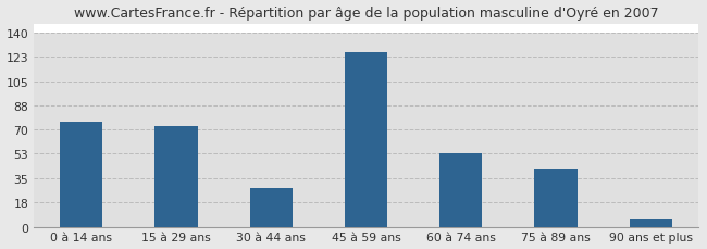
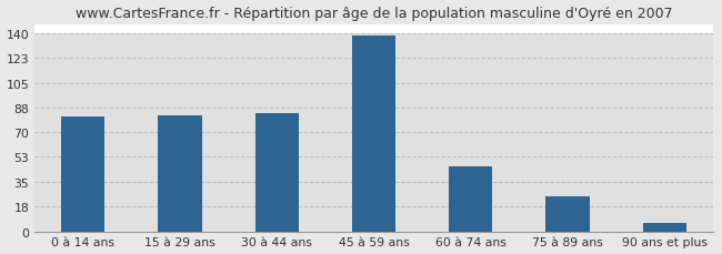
0 à 14 ans: 76 -> 81
15 à 29 ans: 73 -> 82
30 à 44 ans: 28 -> 84
45 à 59 ans: 126 -> 139
60 à 74 ans: 53 -> 46
75 à 89 ans: 42 -> 25
